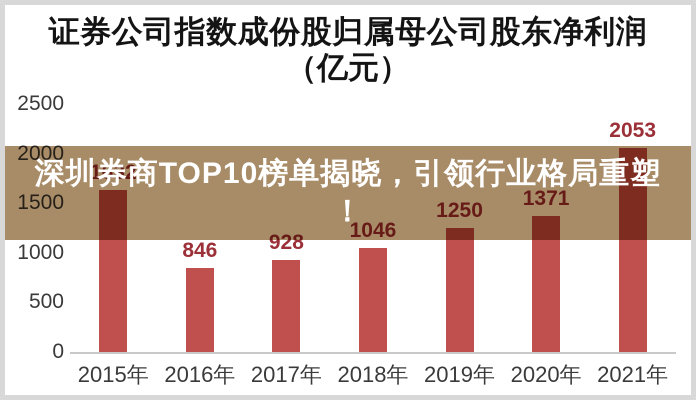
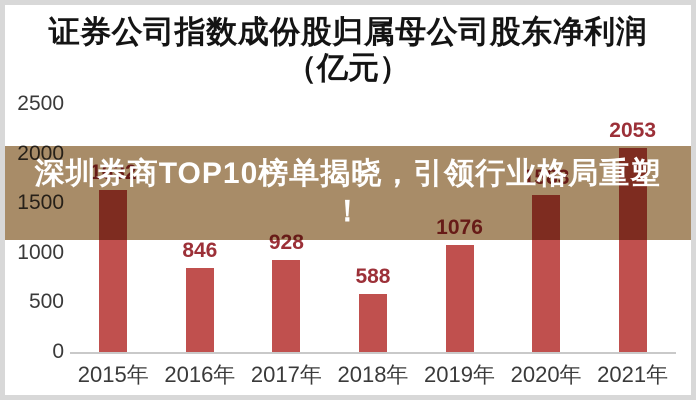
2018年: 1046 -> 588
2019年: 1250 -> 1076
2020年: 1371 -> 1583
